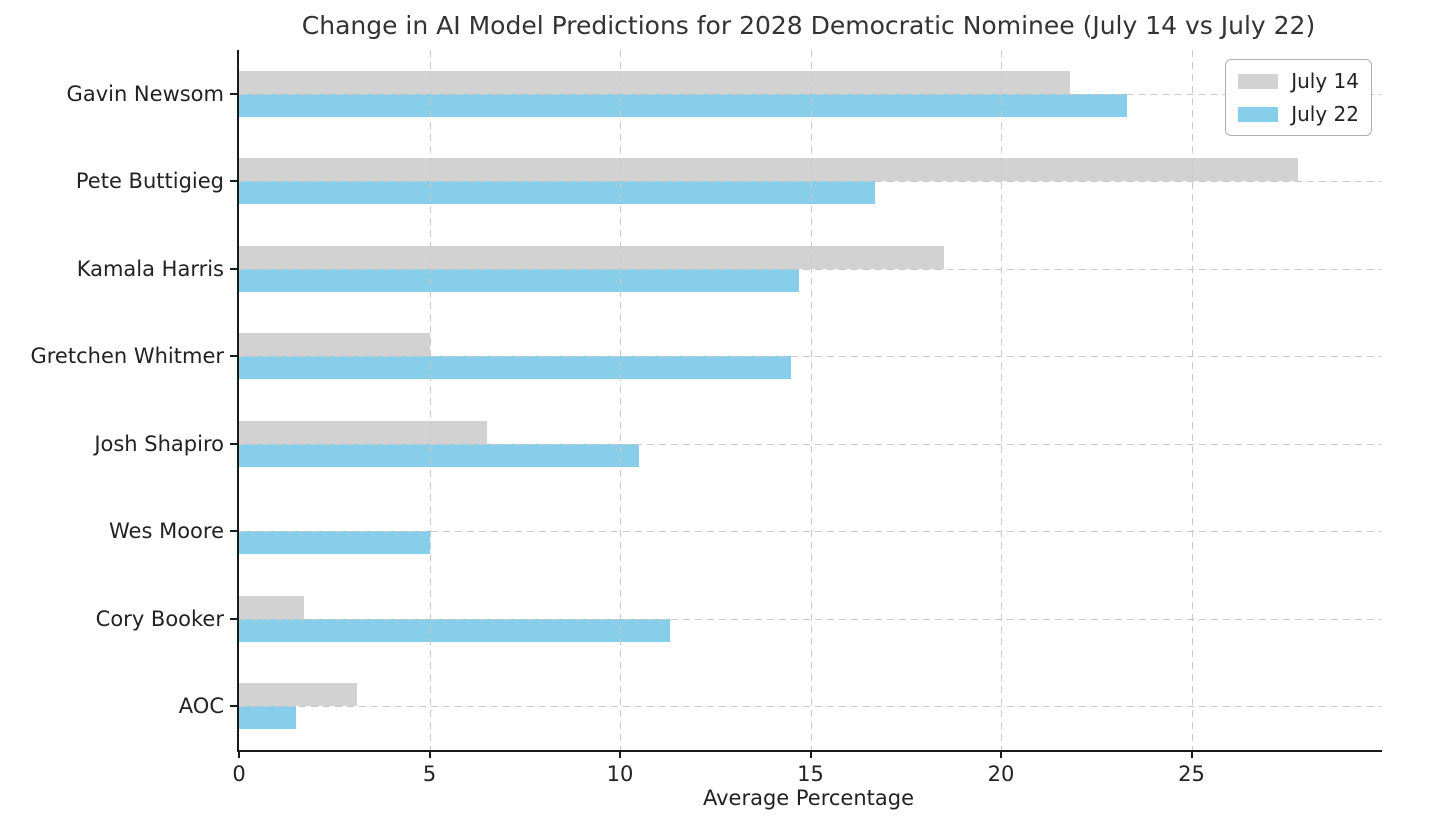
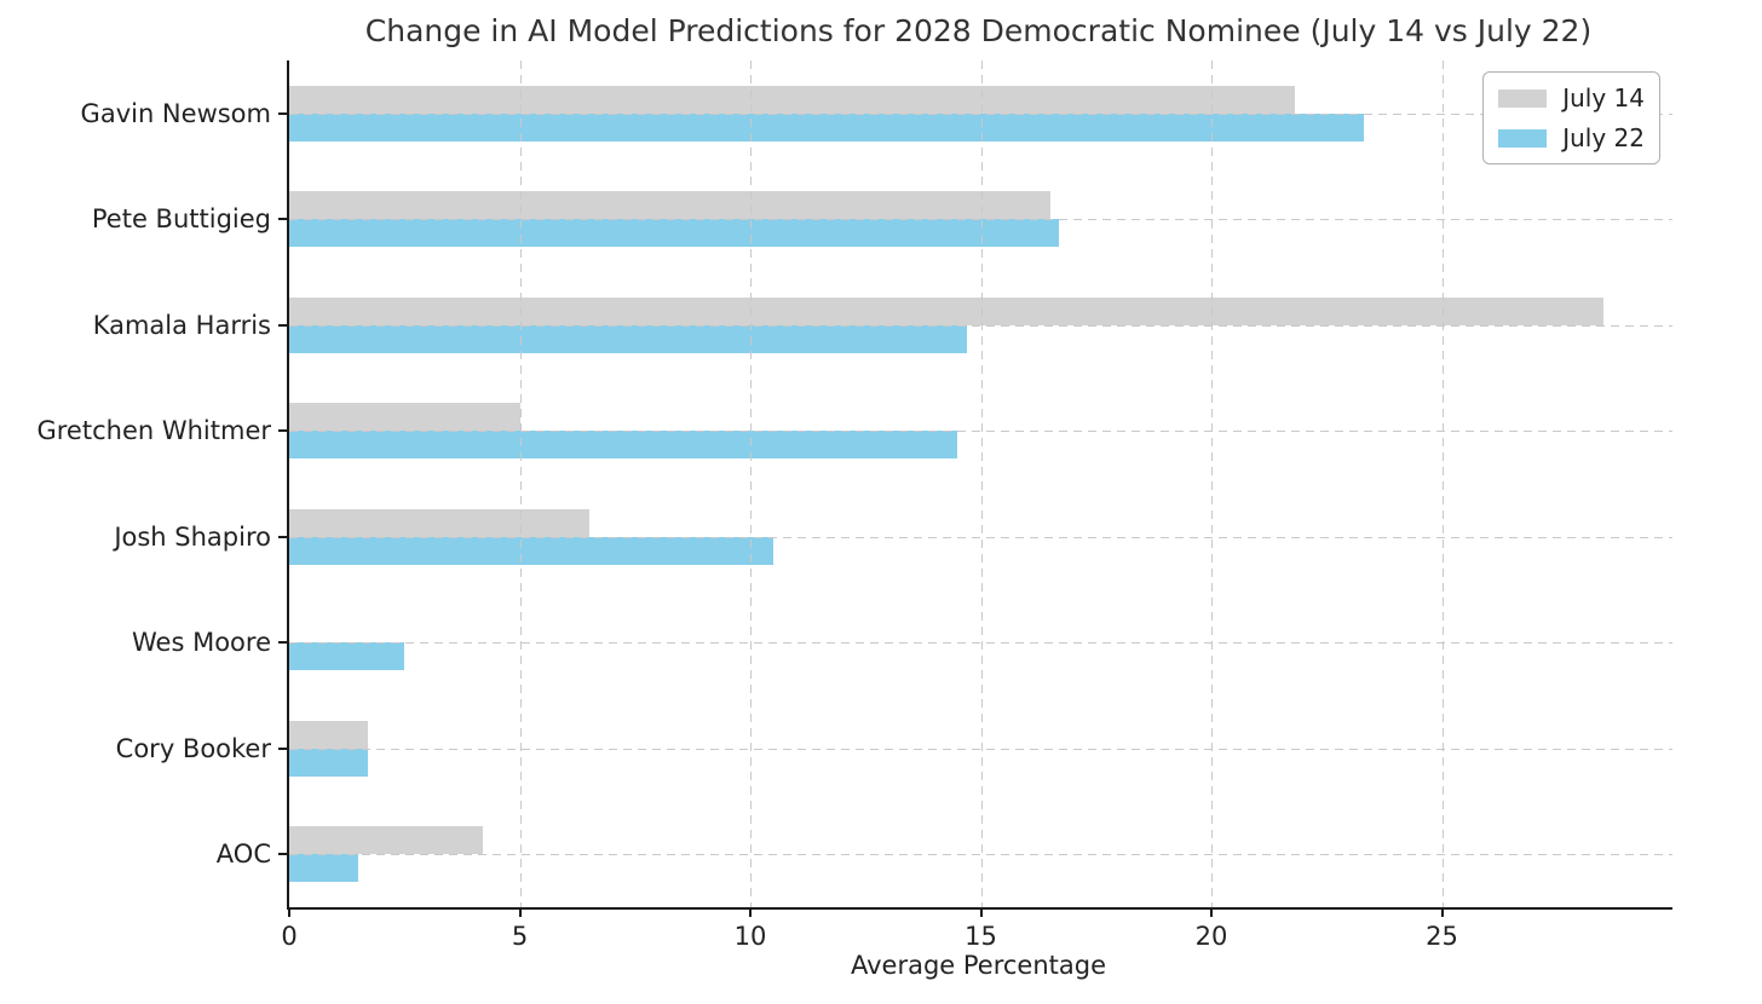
July 14/Pete Buttigieg: 27.8 -> 16.5
July 14/Kamala Harris: 18.5 -> 28.5
July 22/Wes Moore: 5.0 -> 2.5
July 22/Cory Booker: 11.3 -> 1.7
July 14/AOC: 3.1 -> 4.2
